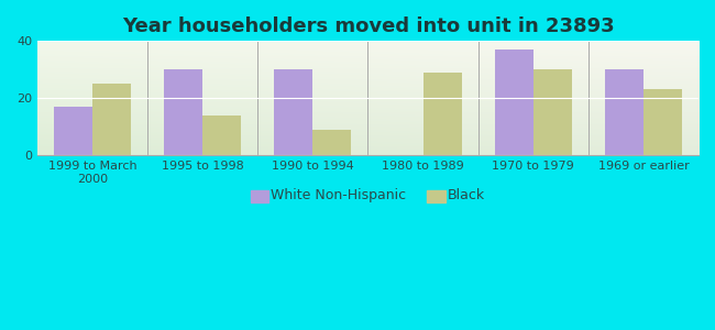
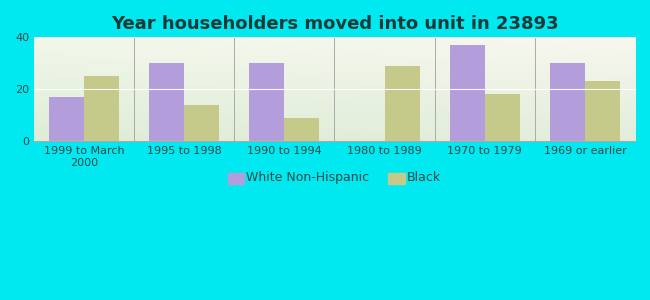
Black/1970 to 1979: 30 -> 18
